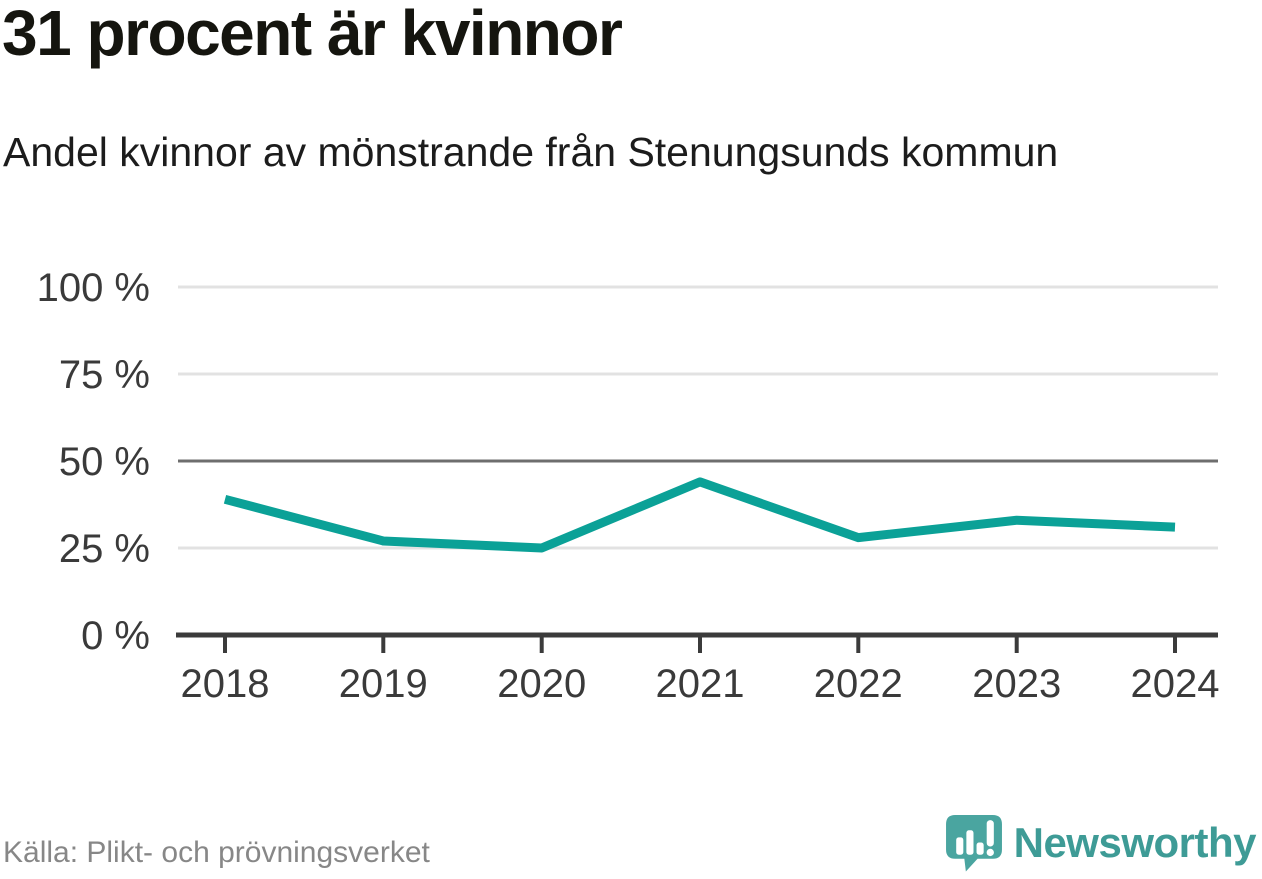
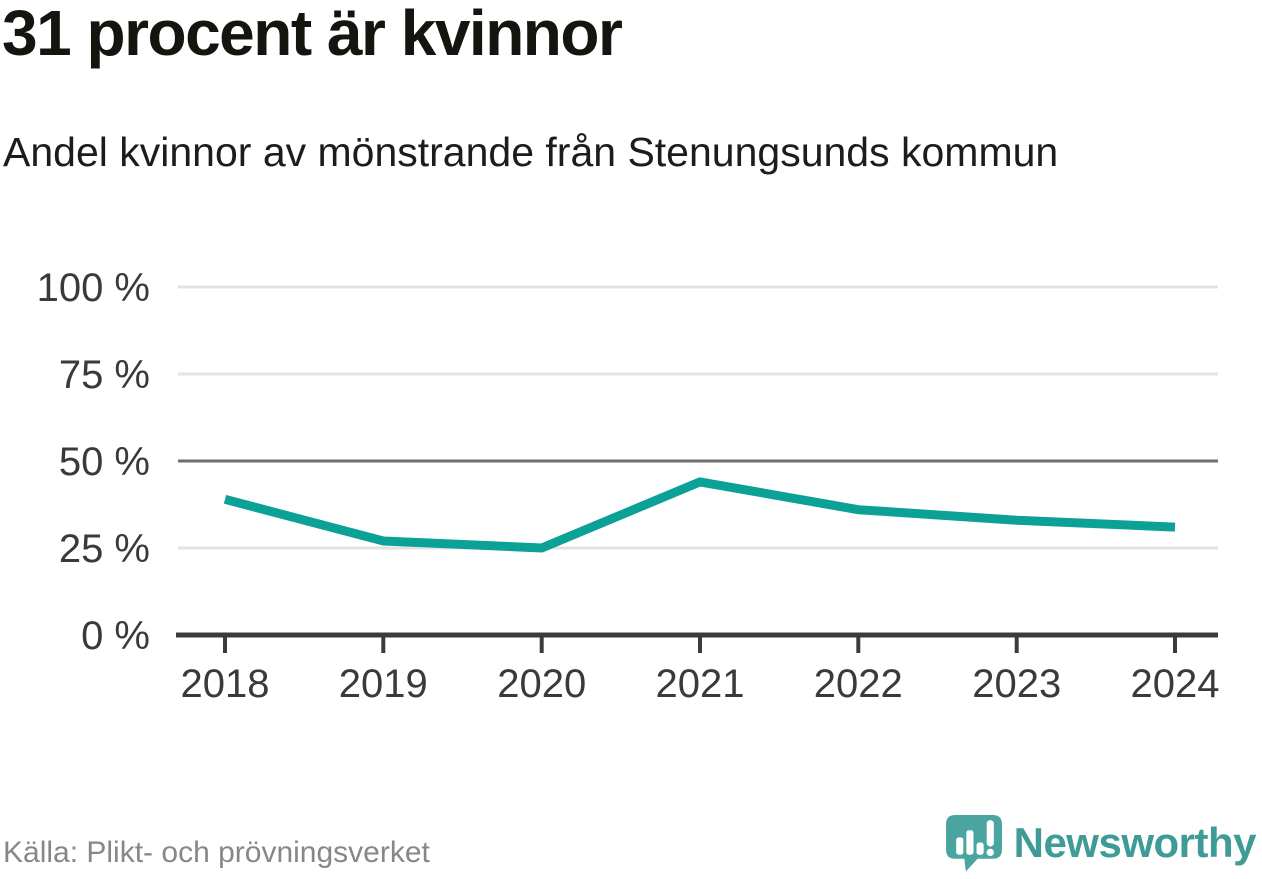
2022: 28% -> 36%
